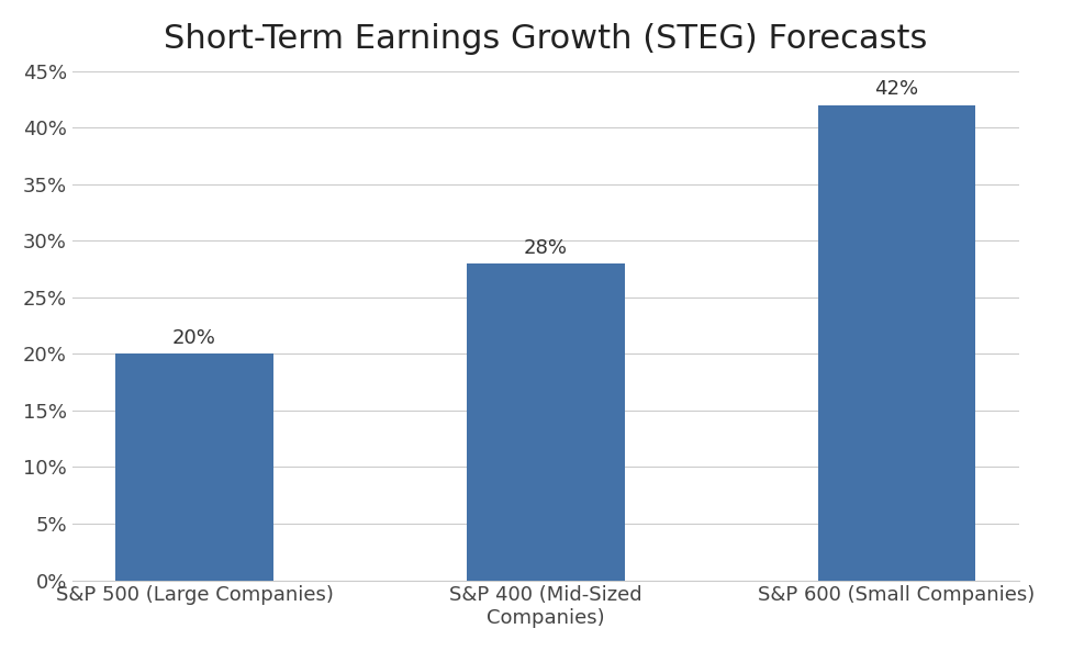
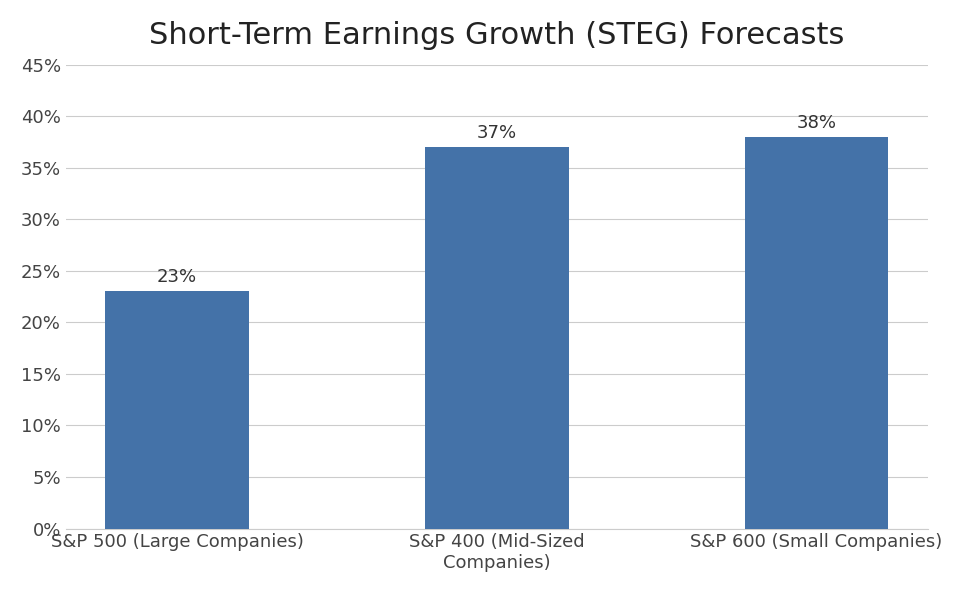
S&P 500 (Large Companies): 20% -> 23%
S&P 400 (Mid-Sized Companies): 28% -> 37%
S&P 600 (Small Companies): 42% -> 38%
